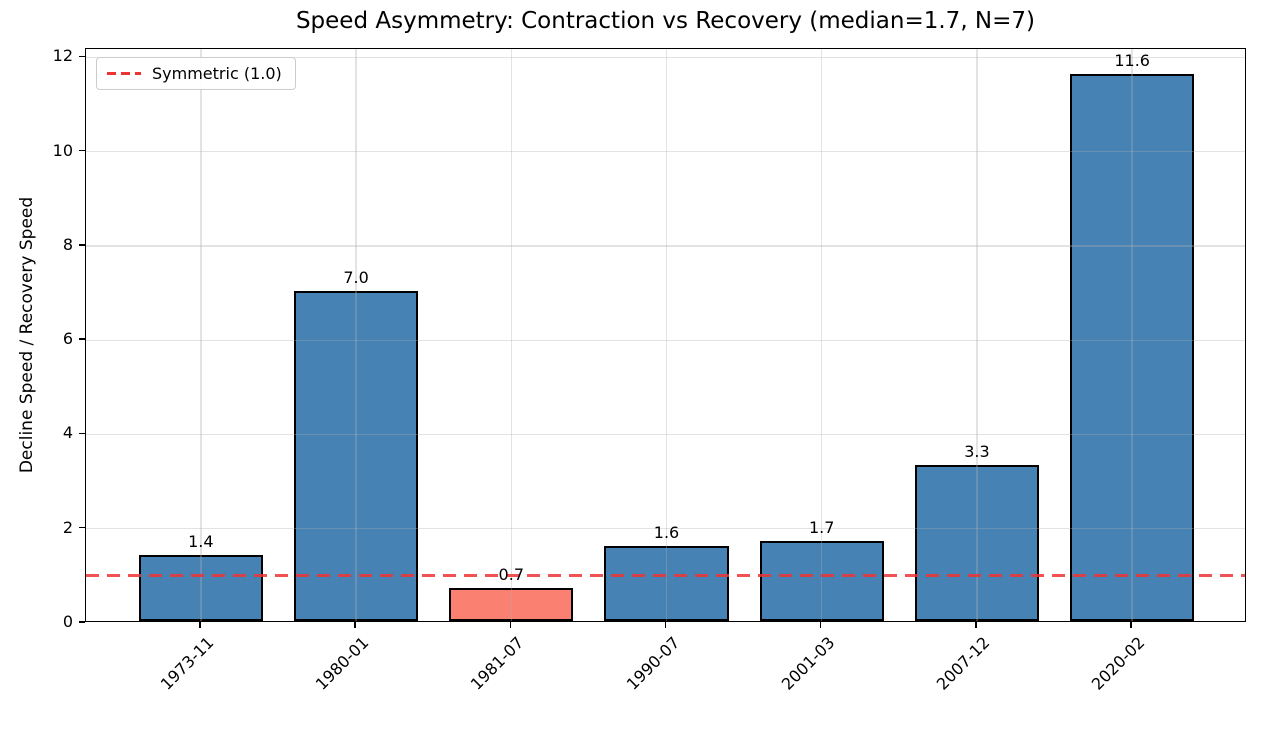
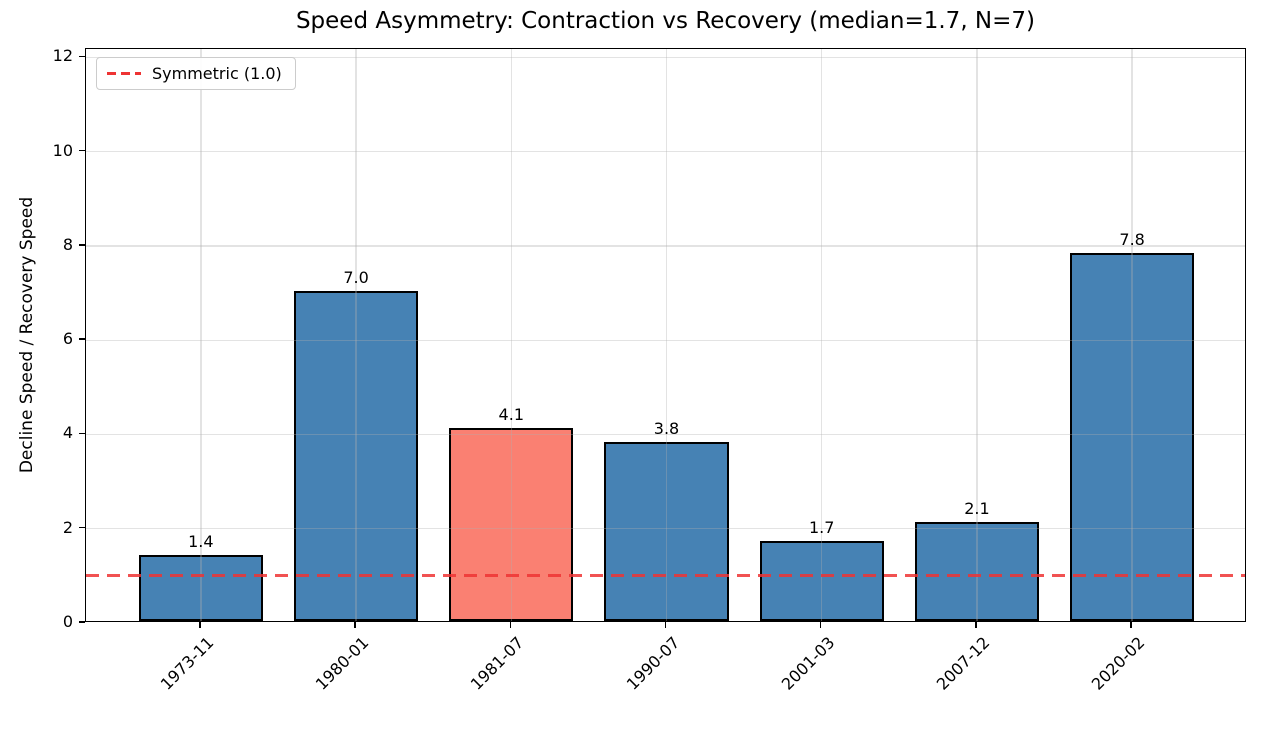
1981-07: 0.7 -> 4.1
1990-07: 1.6 -> 3.8
2007-12: 3.3 -> 2.1
2020-02: 11.6 -> 7.8
